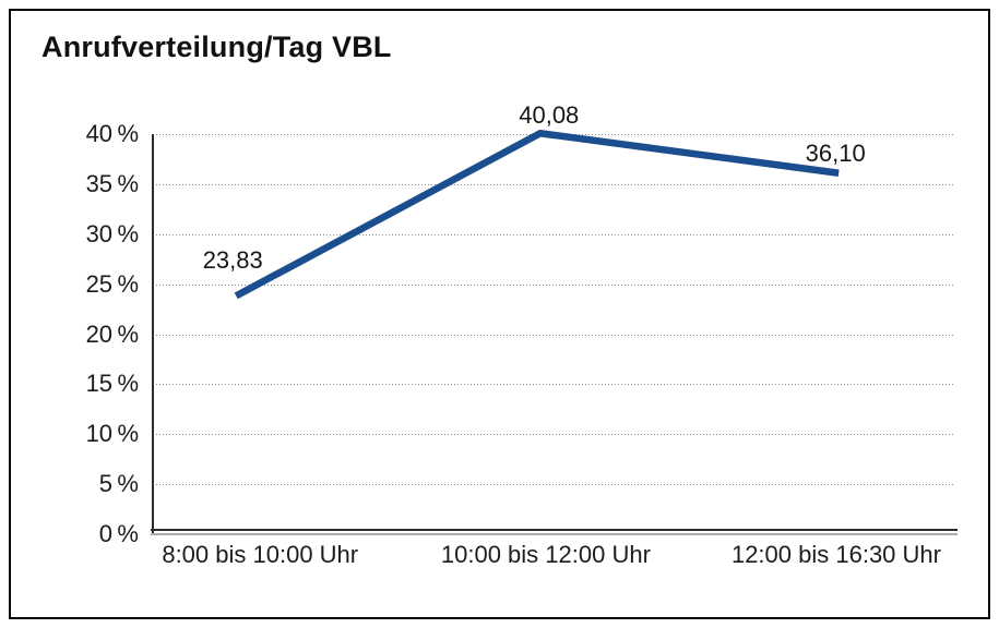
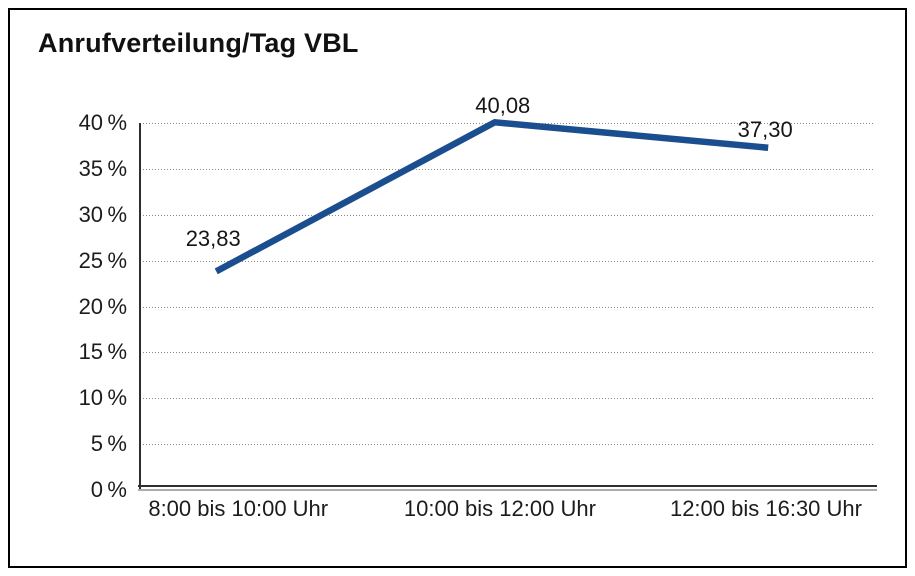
12:00 bis 16:30 Uhr: 36,10 -> 37,30
